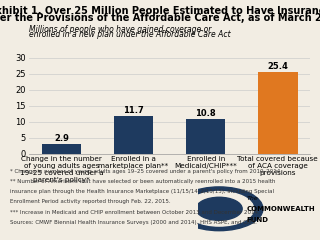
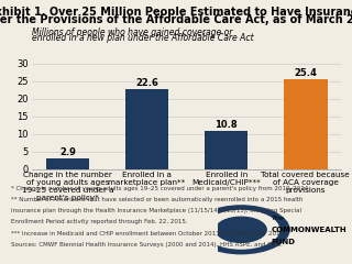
Enrolled in a marketplace plan**: 11.7 -> 22.6
